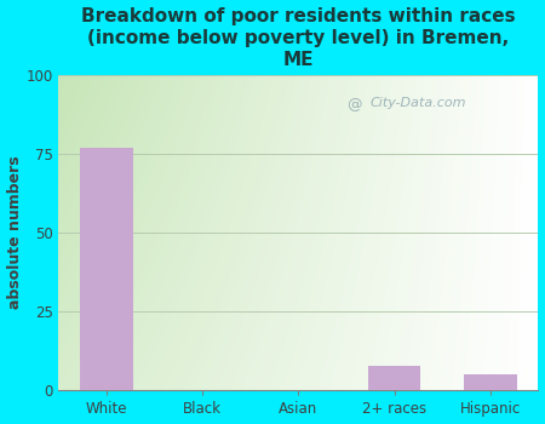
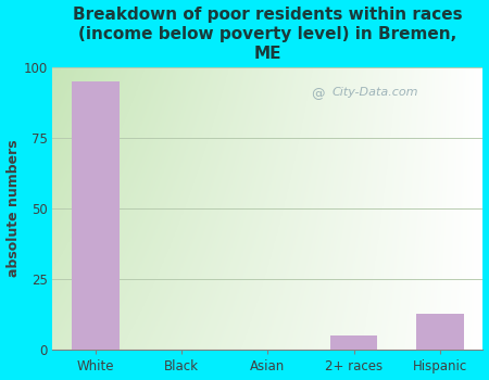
White: 77 -> 95
2+ races: 8 -> 5
Hispanic: 5 -> 13
